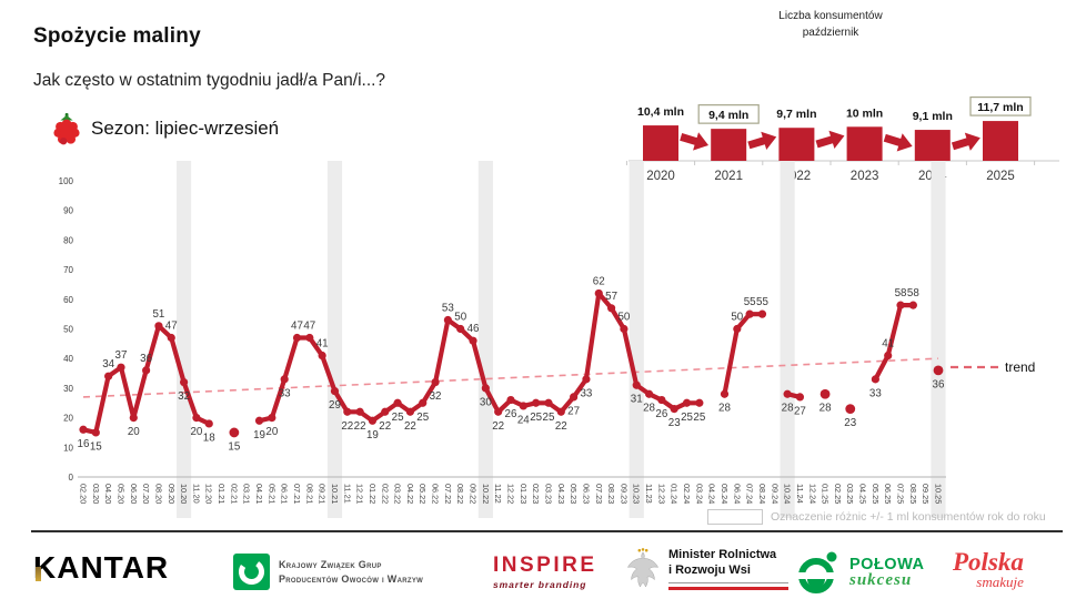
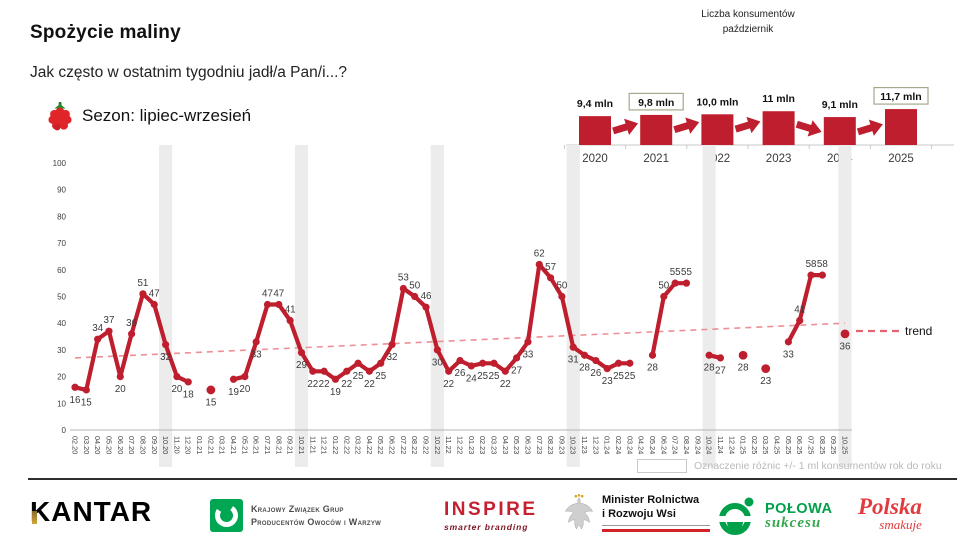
Liczba konsumentów październik/2020: 10,4 -> 9,4
Liczba konsumentów październik/2021: 9,4 -> 9,8
Liczba konsumentów październik/2022: 9,7 -> 10,0
Liczba konsumentów październik/2023: 10 -> 11
